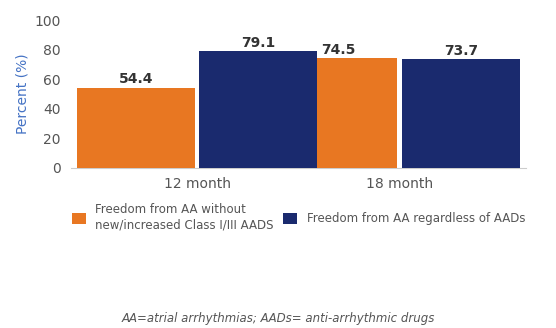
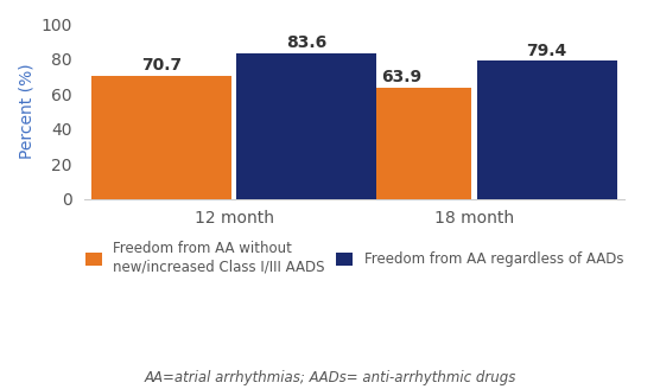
Freedom from AA without new/increased Class I/III AADS/12 month: 54.4 -> 70.7
Freedom from AA regardless of AADs/12 month: 79.1 -> 83.6
Freedom from AA without new/increased Class I/III AADS/18 month: 74.5 -> 63.9
Freedom from AA regardless of AADs/18 month: 73.7 -> 79.4
